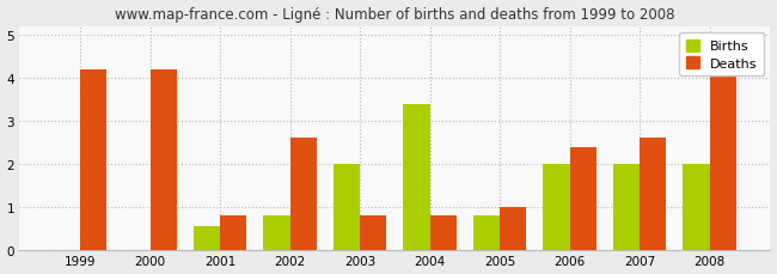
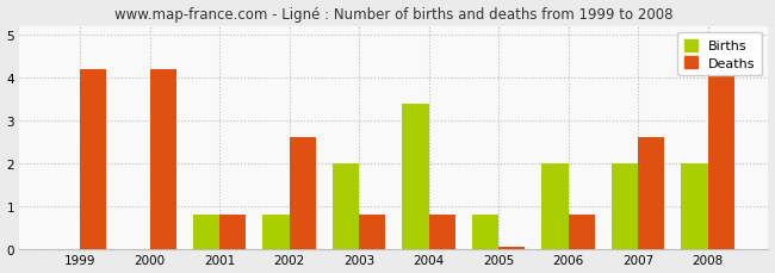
Births/2001: 0.55 -> 0.80
Deaths/2005: 1.00 -> 0.05
Deaths/2006: 2.40 -> 0.80
